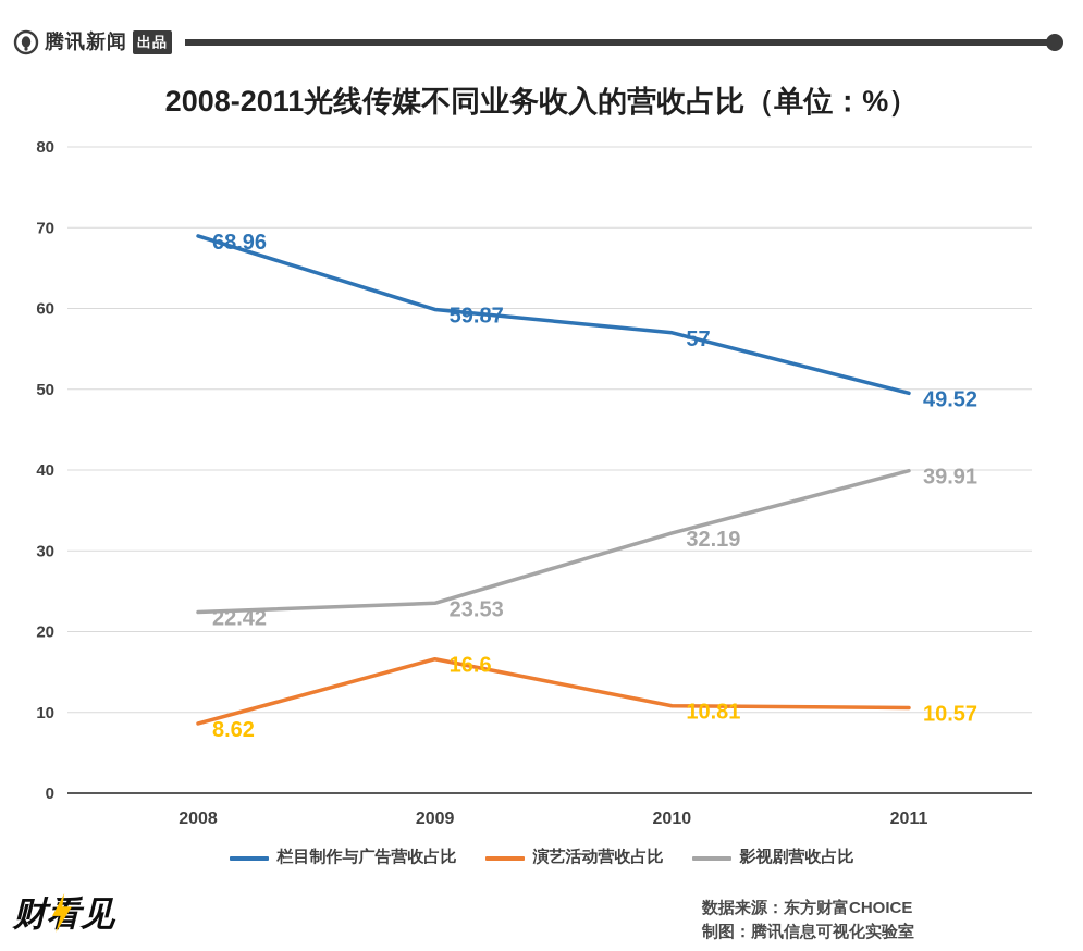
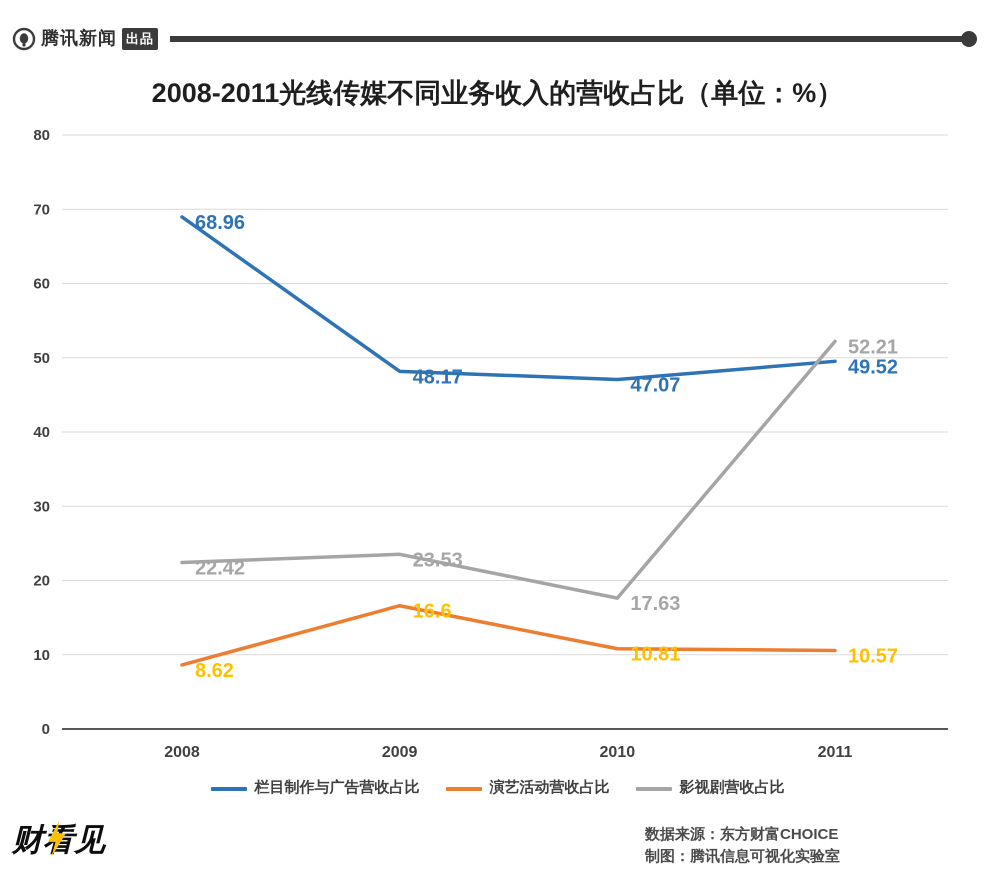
栏目制作与广告营收占比/2009: 59.87 -> 48.17
栏目制作与广告营收占比/2010: 57 -> 47.07
影视剧营收占比/2010: 32.19 -> 17.63
影视剧营收占比/2011: 39.91 -> 52.21
